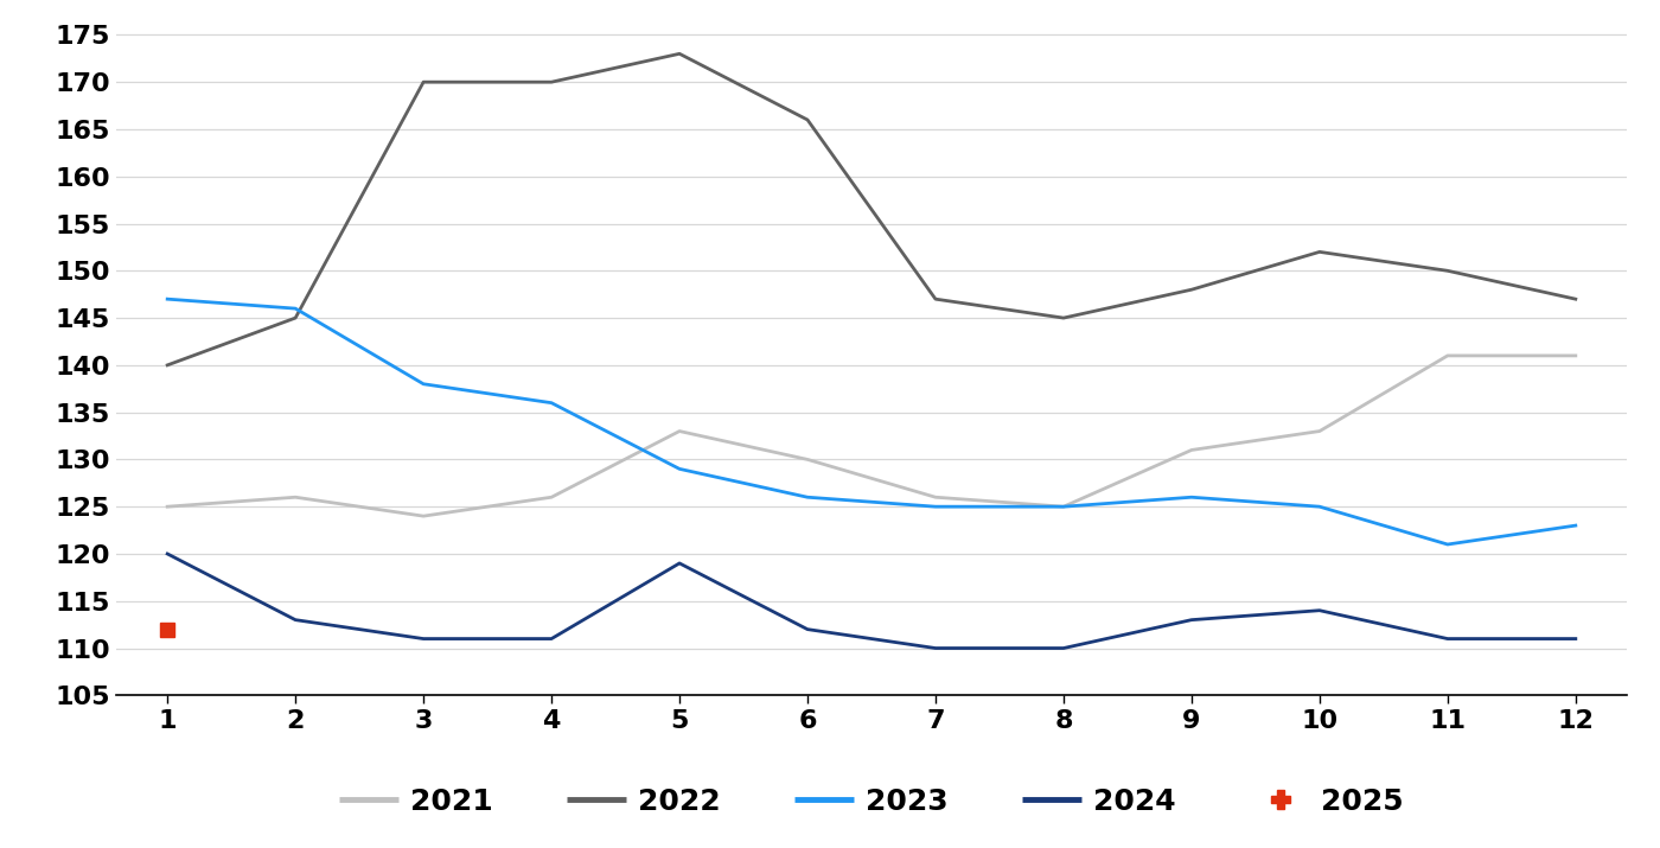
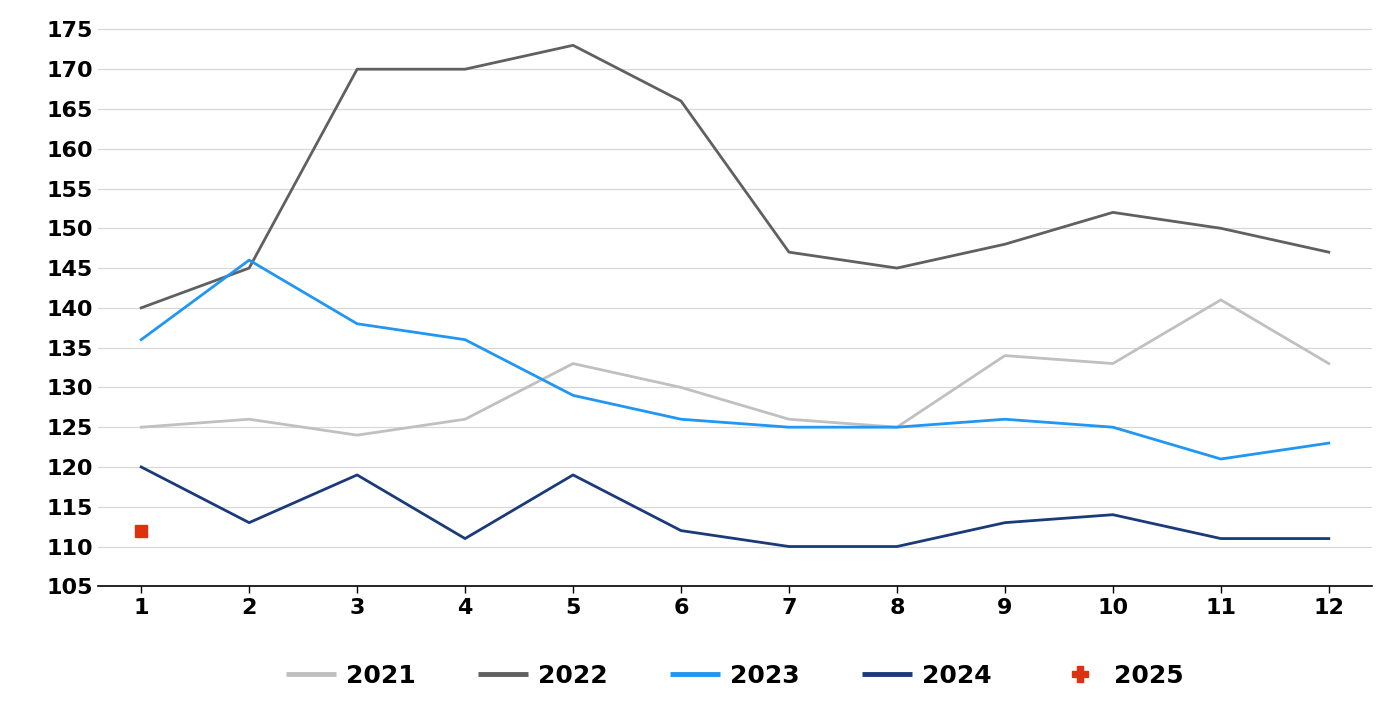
2023/1: 147 -> 136
2024/3: 111 -> 119
2021/9: 131 -> 134
2021/12: 141 -> 133
